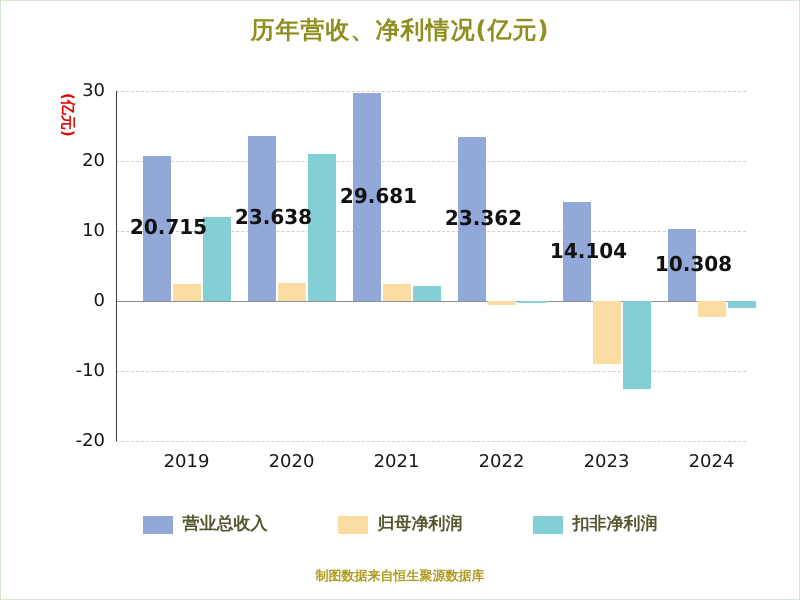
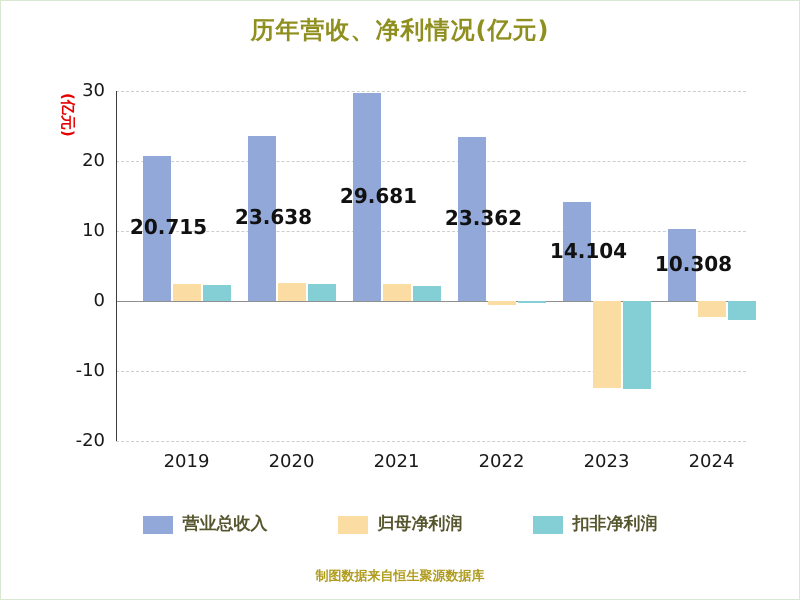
扣非净利润/2019: 12 -> 2
扣非净利润/2020: 21 -> 2
归母净利润/2023: -9 -> -12
扣非净利润/2024: -1 -> -3
